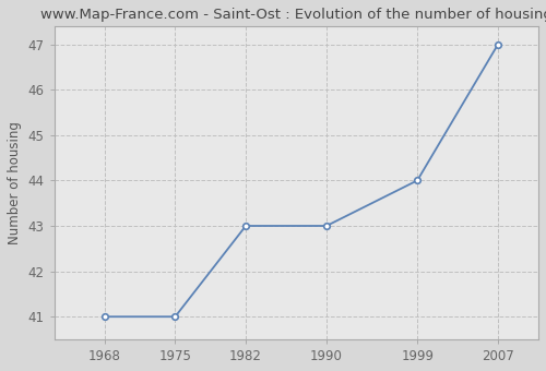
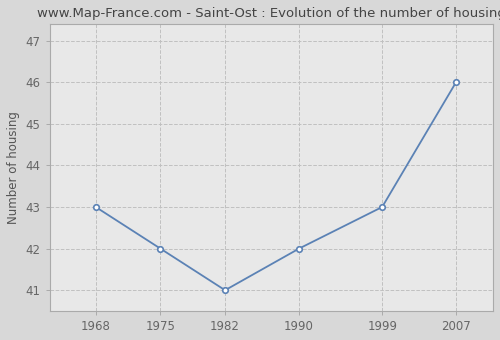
1968: 41 -> 43
1975: 41 -> 42
1982: 43 -> 41
1990: 43 -> 42
1999: 44 -> 43
2007: 47 -> 46
